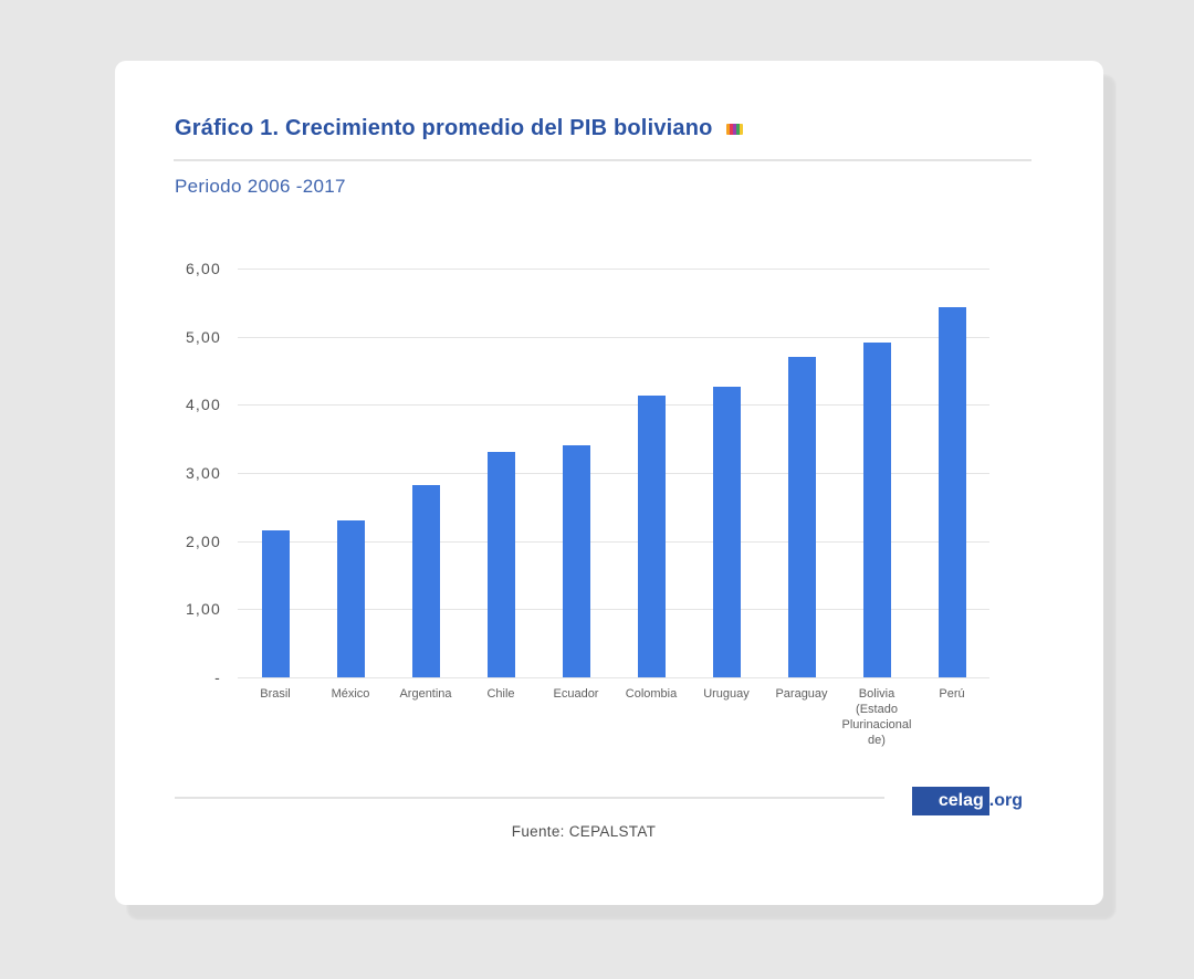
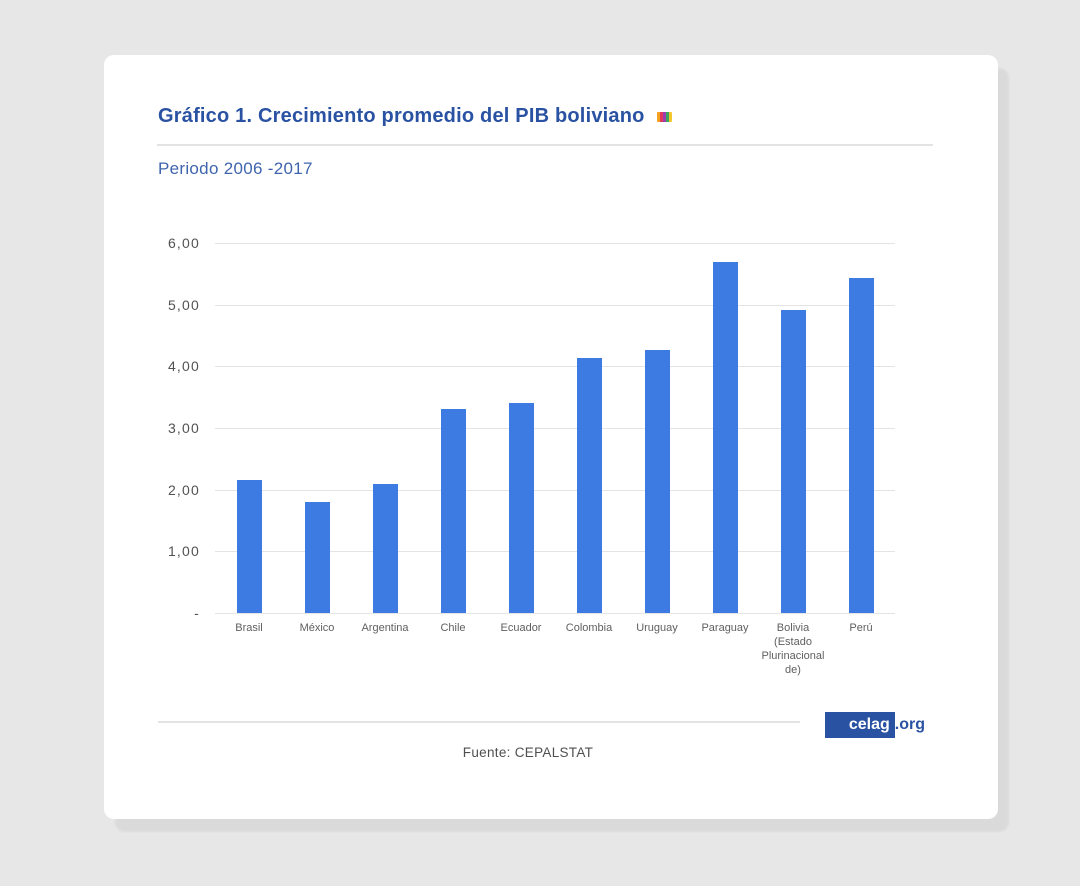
México: 2,3 -> 1,8
Argentina: 2,8 -> 2,1
Paraguay: 4,7 -> 5,7
